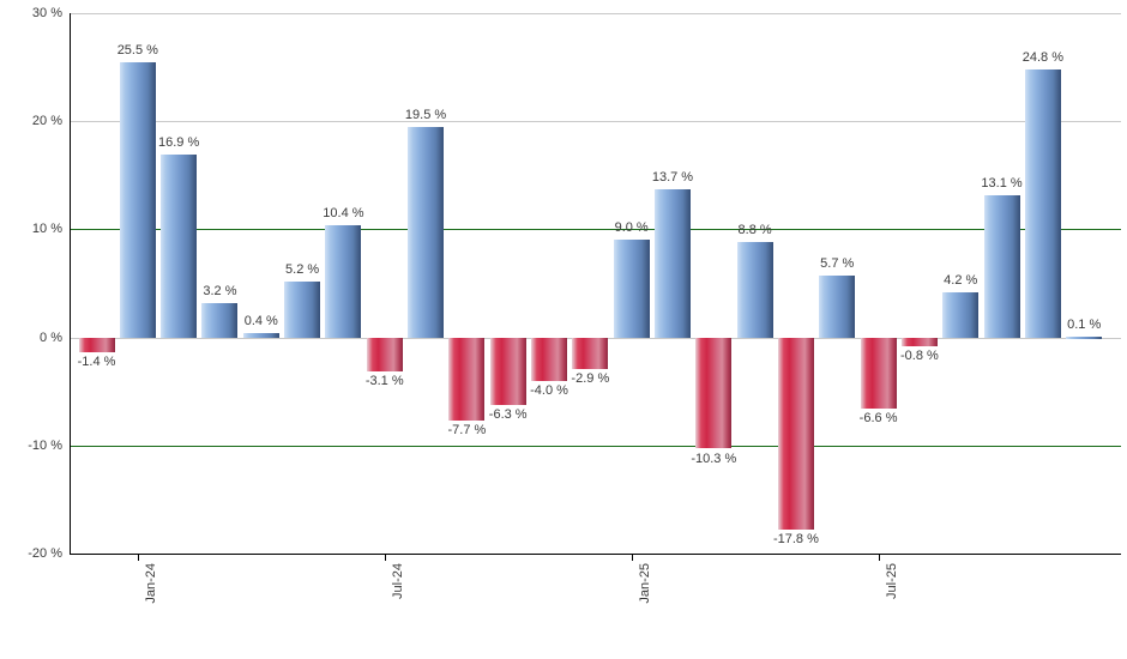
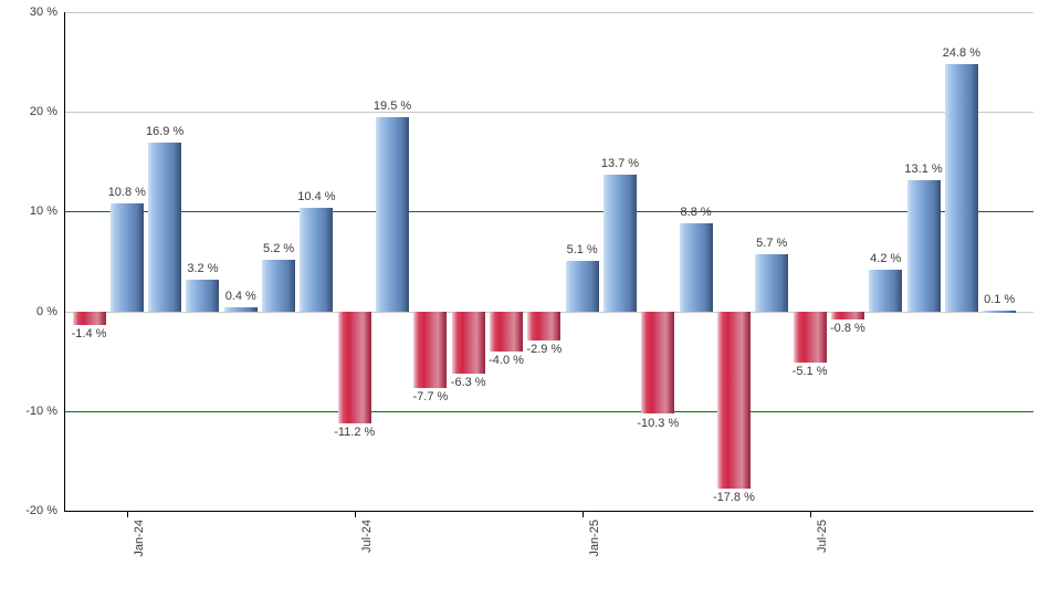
Jan-24: 25.5 -> 10.8
Jul-24: -3.1 -> -11.2
Jan-25: 9.0 -> 5.1
Jul-25: -6.6 -> -5.1
